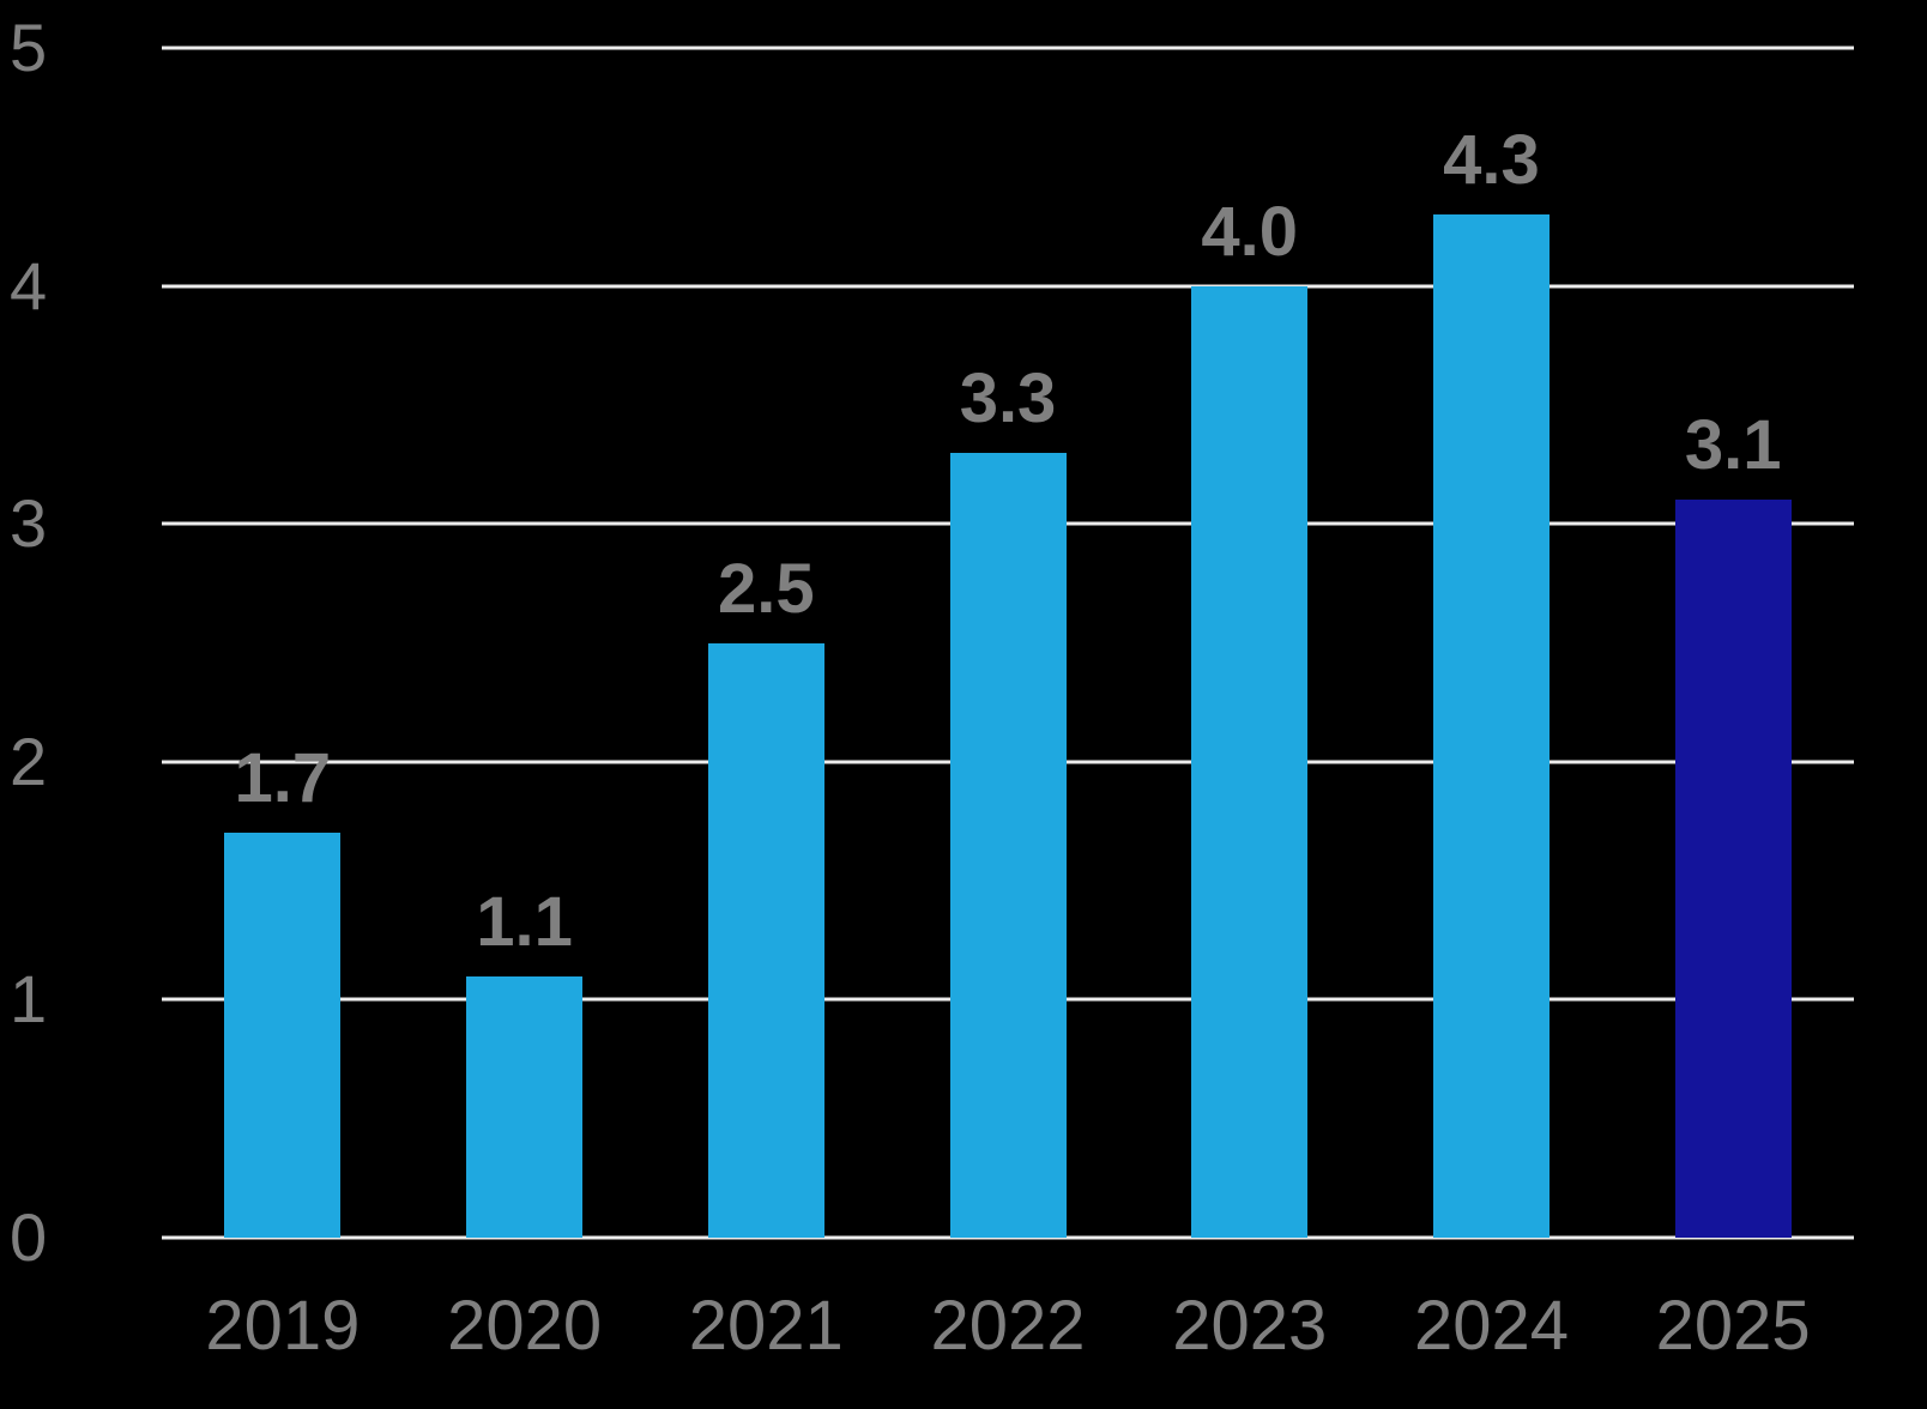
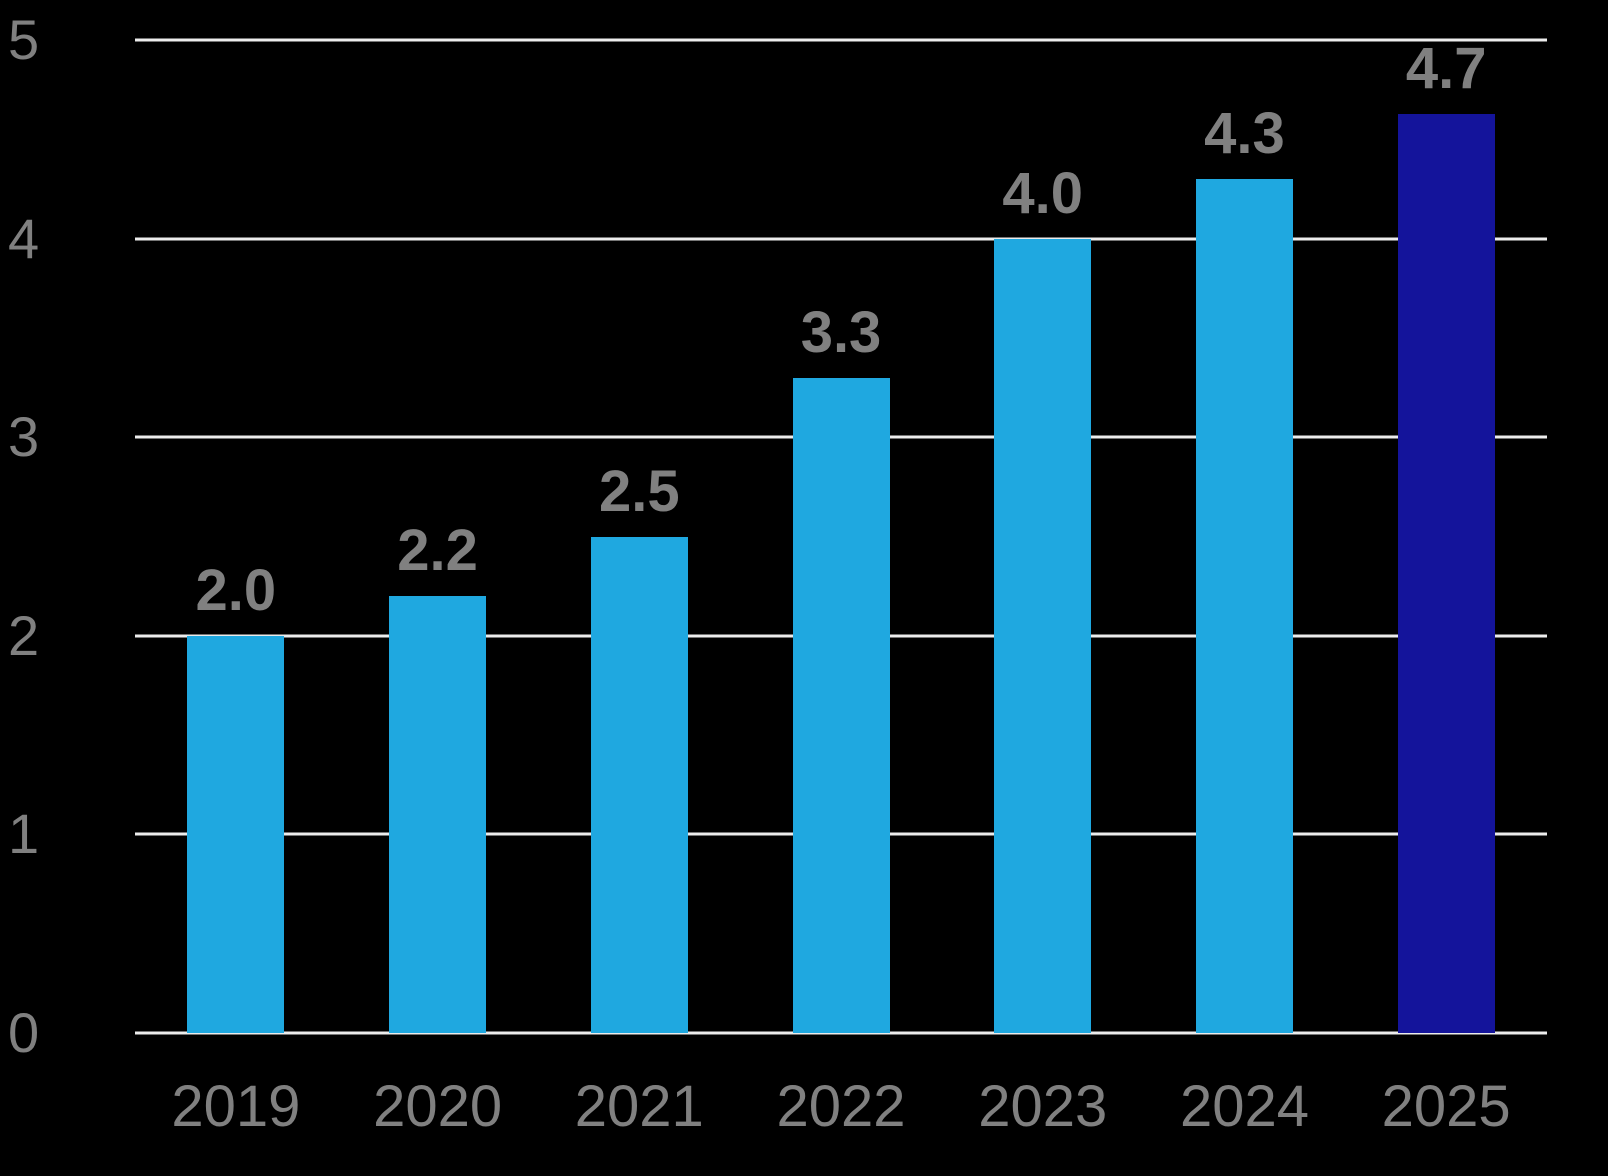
2019: 1.7 -> 2.0
2020: 1.1 -> 2.2
2025: 3.1 -> 4.7
